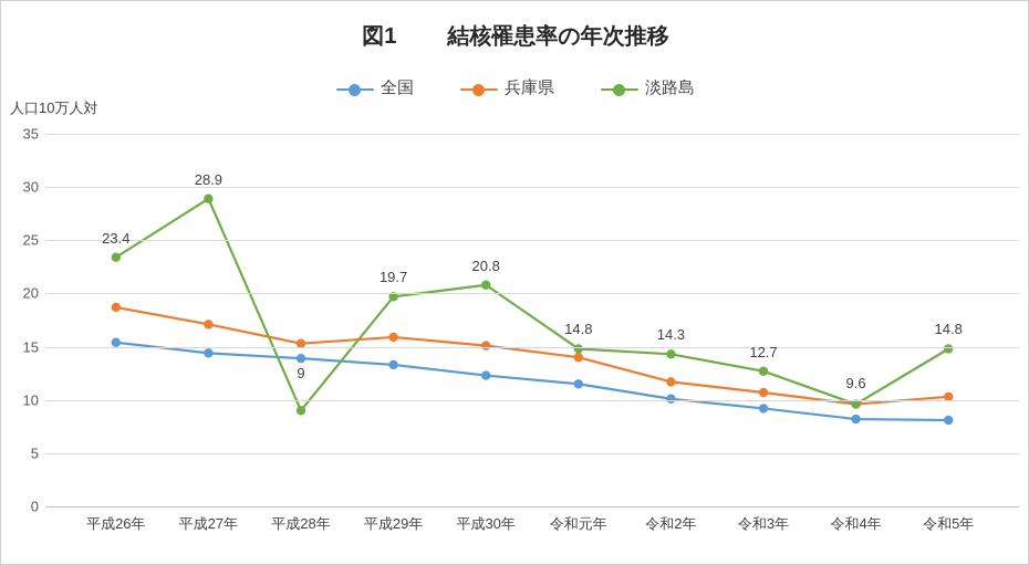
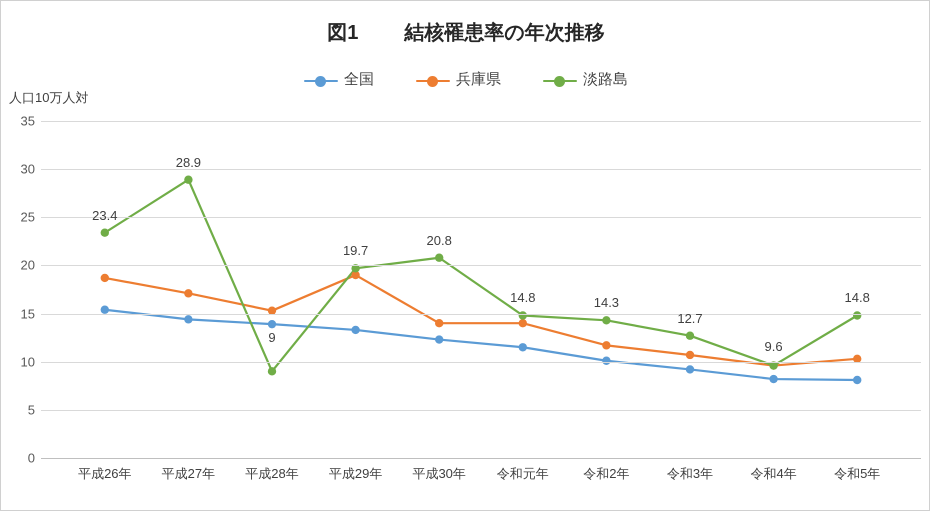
兵庫県/平成29年: 16 -> 19
兵庫県/平成30年: 15 -> 14
